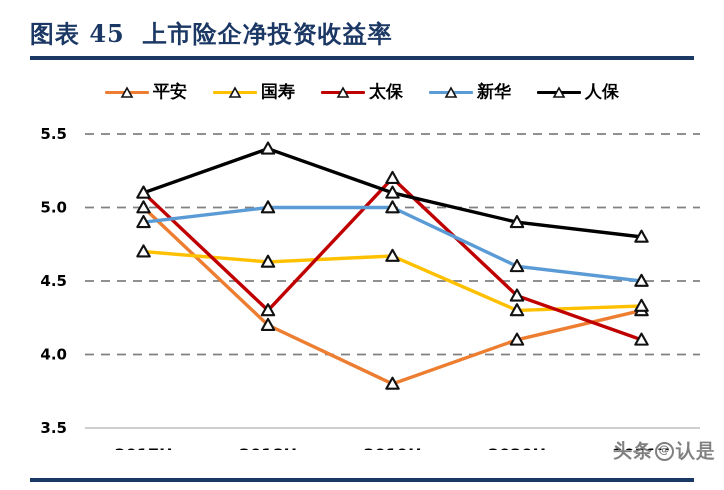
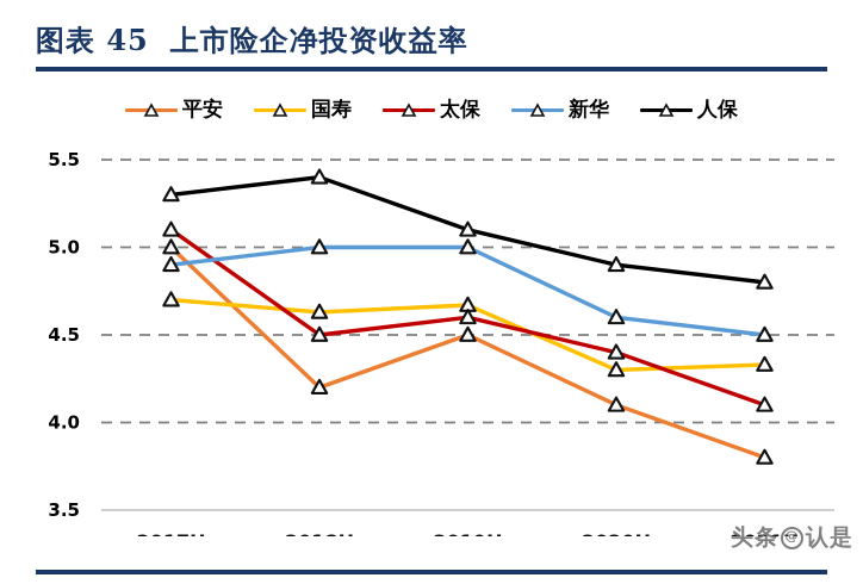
人保/2017H: 5.1 -> 5.3
太保/2018H: 4.3 -> 4.5
平安/2019H: 3.8 -> 4.5
太保/2019H: 5.2 -> 4.6
平安/2021H: 4.3 -> 3.8
